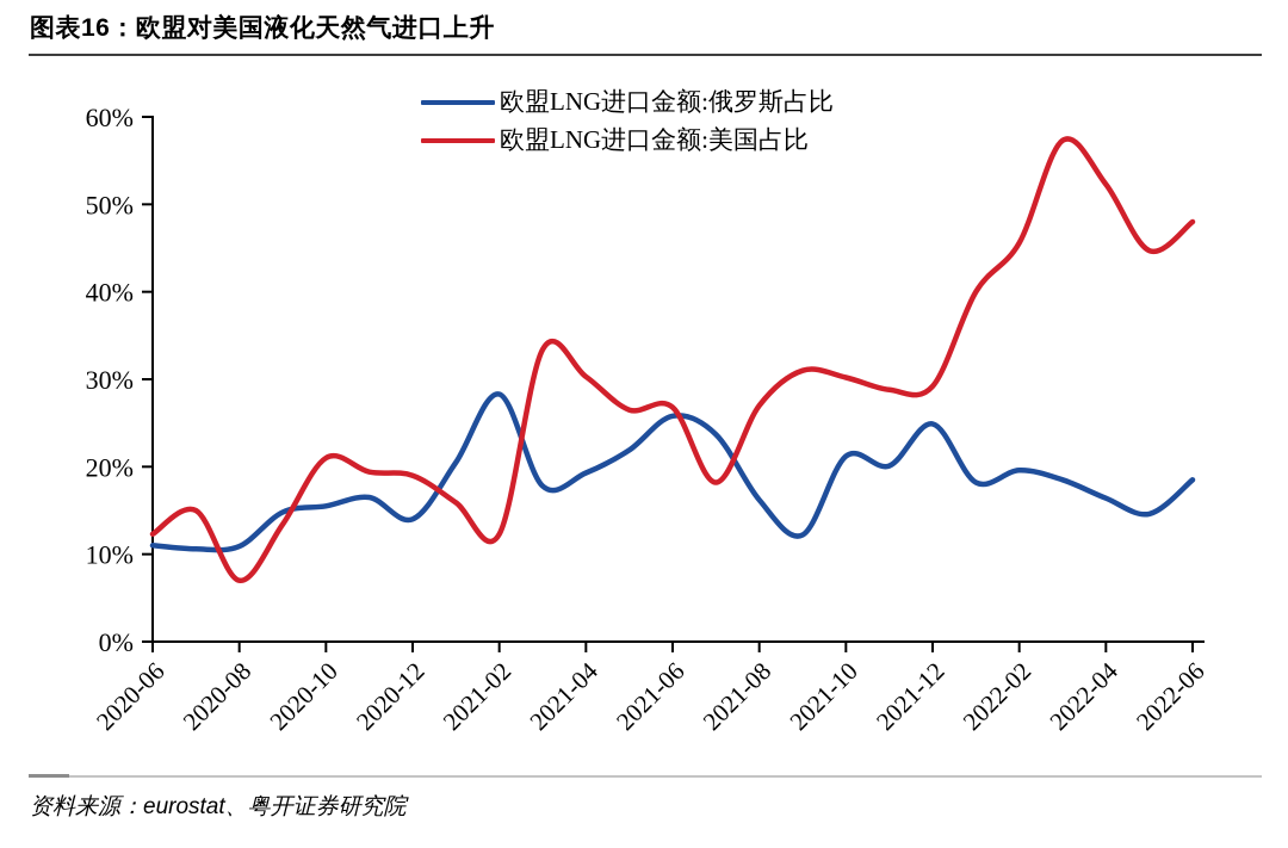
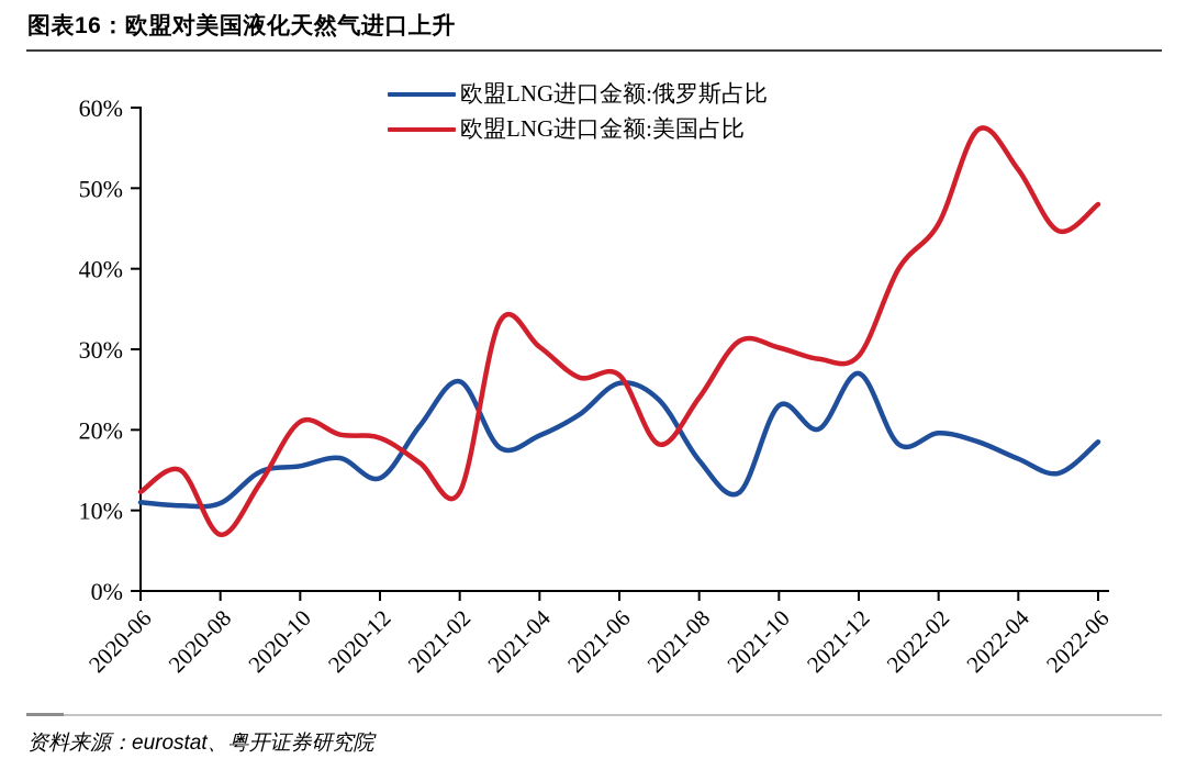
欧盟LNG进口金额:俄罗斯占比/2021-02: 28% -> 26%
欧盟LNG进口金额:美国占比/2021-08: 27% -> 24%
欧盟LNG进口金额:俄罗斯占比/2021-10: 21% -> 23%
欧盟LNG进口金额:俄罗斯占比/2021-12: 25% -> 27%
